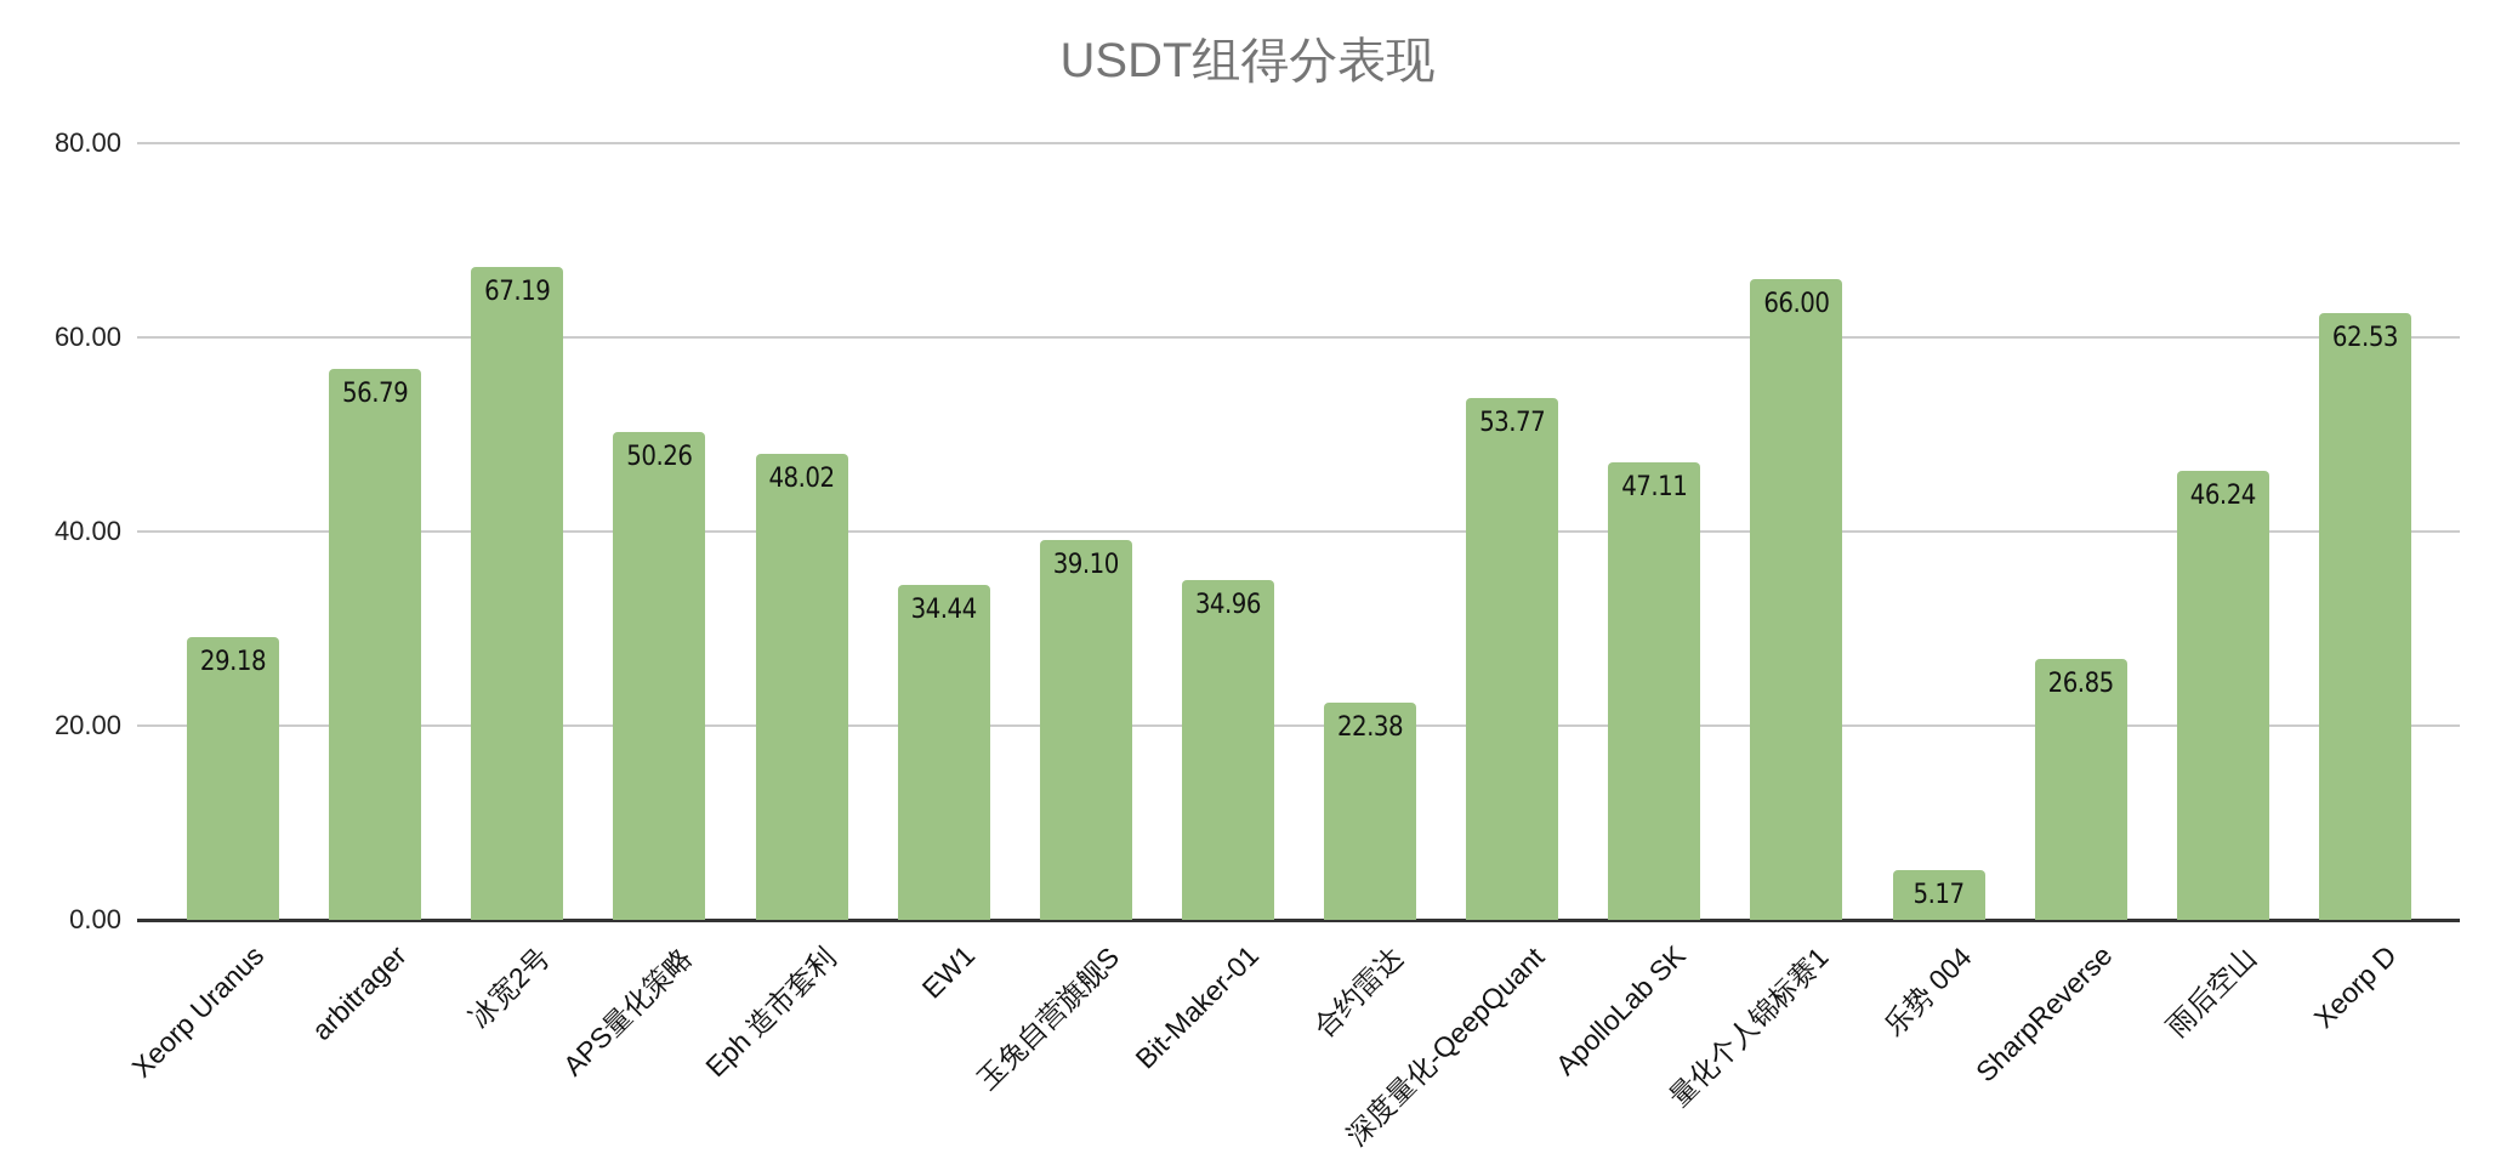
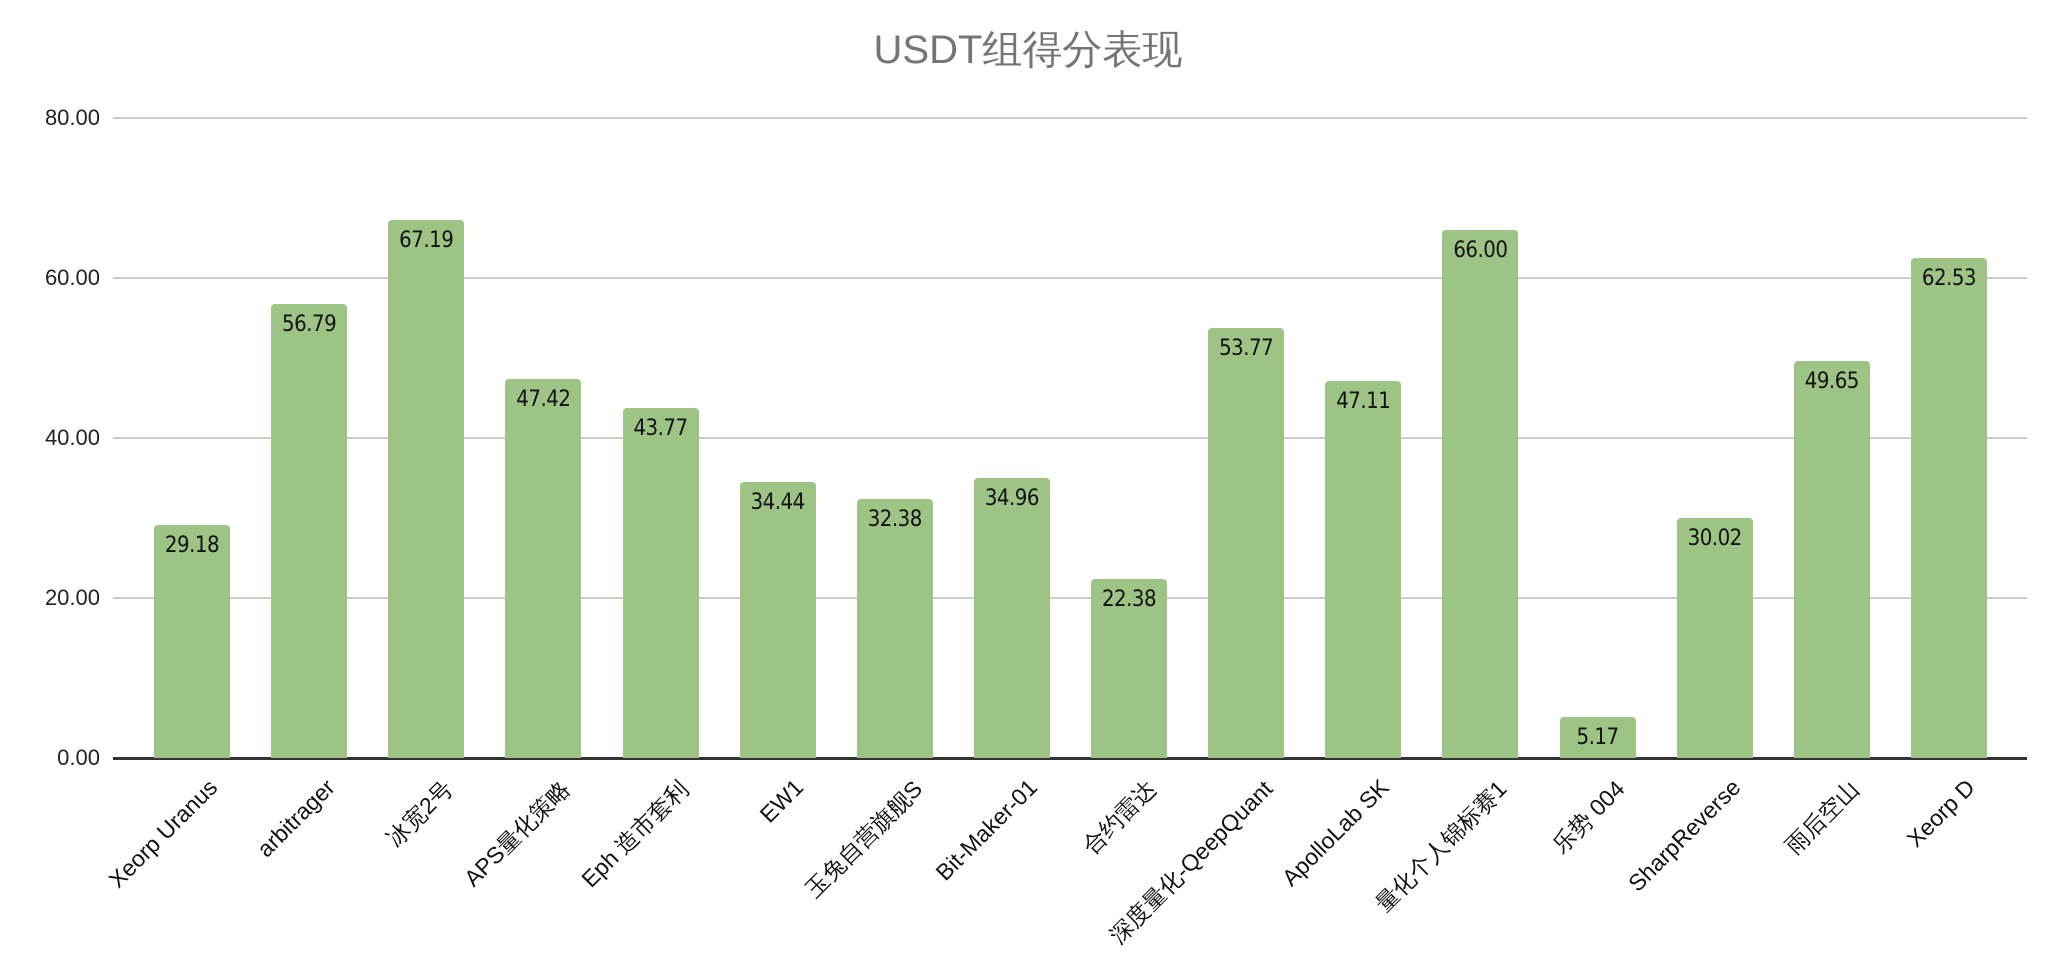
APS量化策略: 50.26 -> 47.42
Eph 造市套利: 48.02 -> 43.77
玉兔自营旗舰S: 39.10 -> 32.38
SharpReverse: 26.85 -> 30.02
雨后空山: 46.24 -> 49.65
